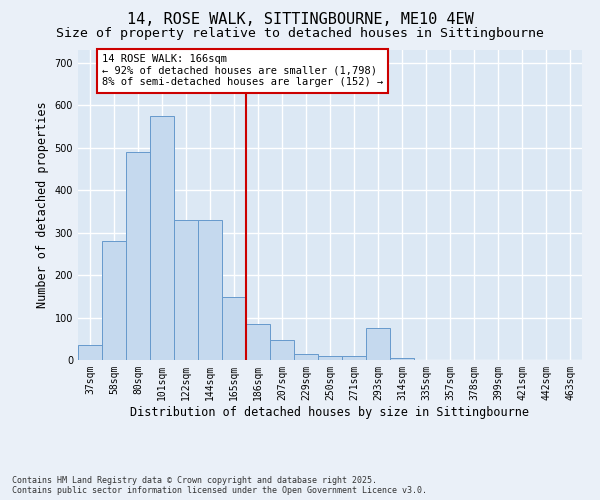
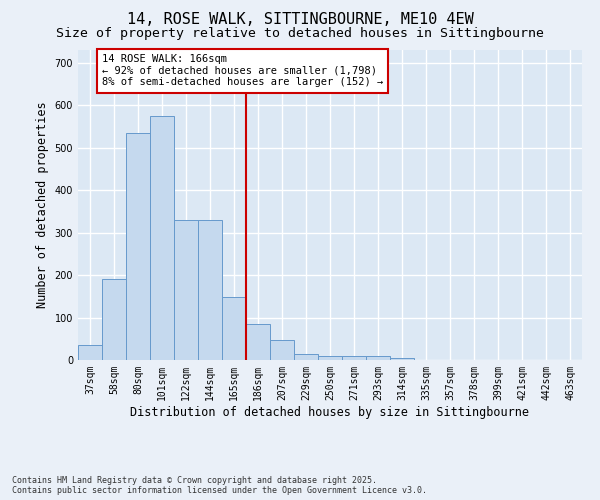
58sqm: 280 -> 190
80sqm: 490 -> 535
293sqm: 75 -> 10
